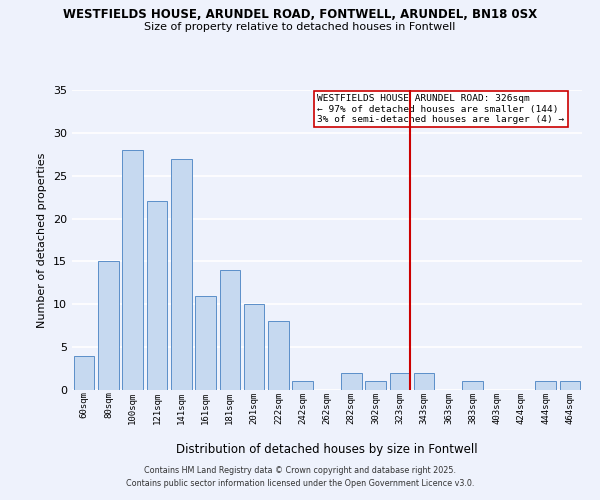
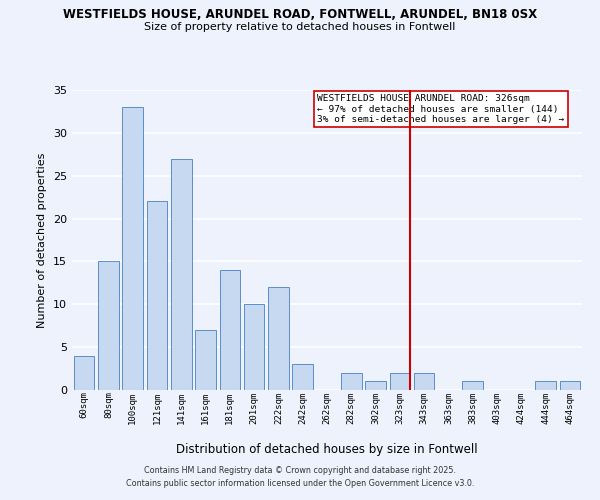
100sqm: 28 -> 33
161sqm: 11 -> 7
222sqm: 8 -> 12
242sqm: 1 -> 3
